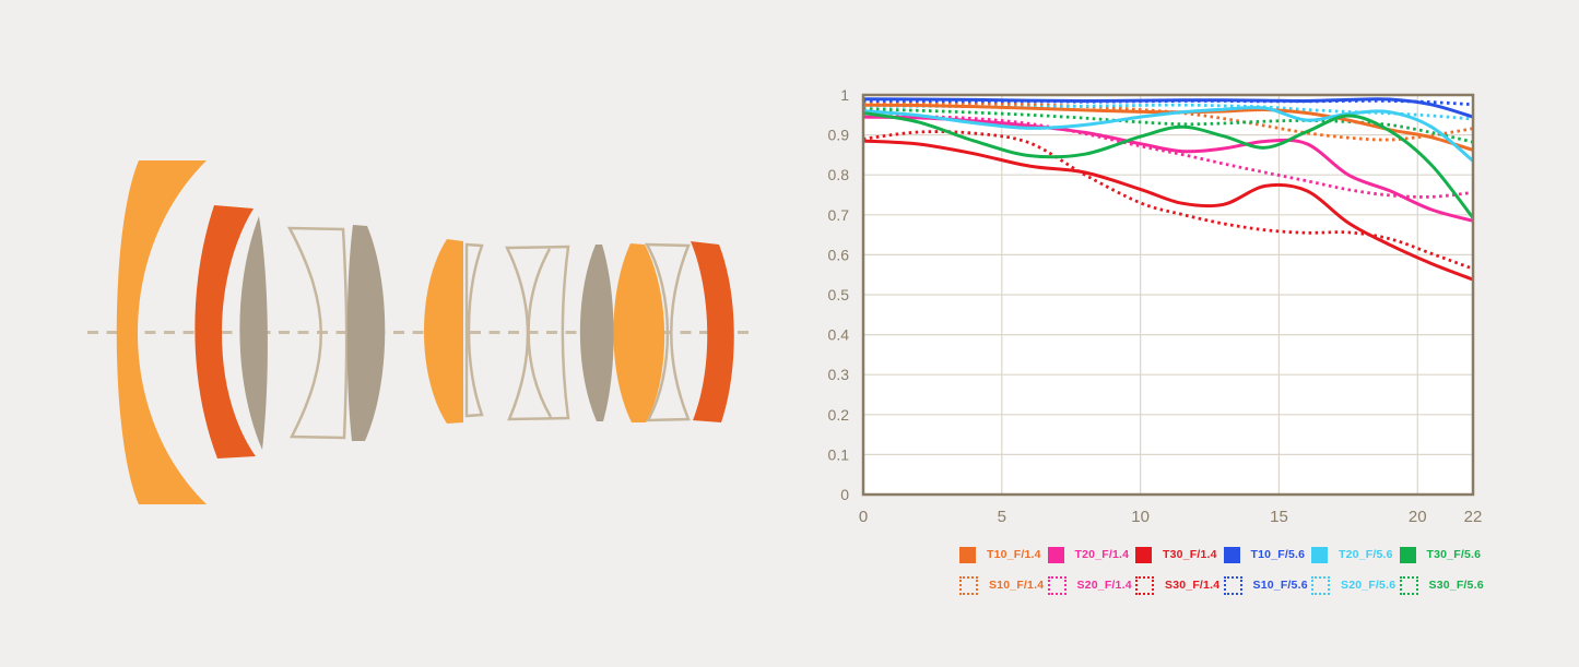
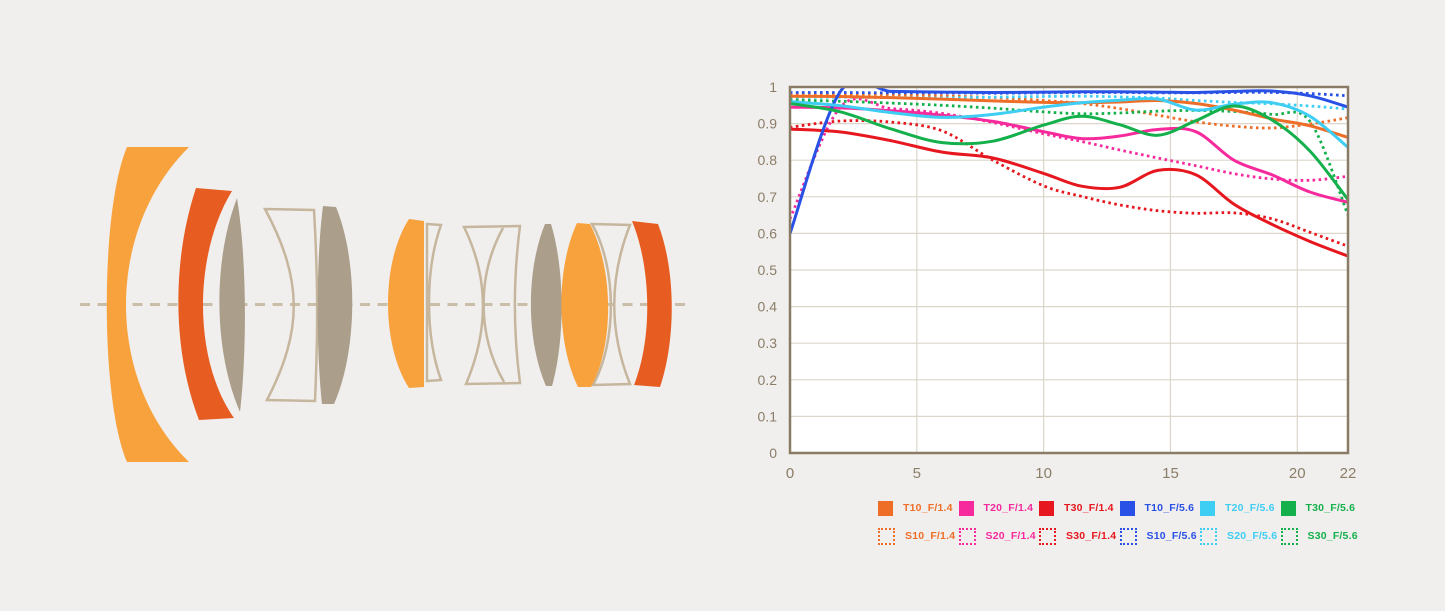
T10_F/5.6/0: 0.99 -> 0.60
S20_F/1.4/0: 0.95 -> 0.64
S30_F/5.6/22: 0.88 -> 0.65
